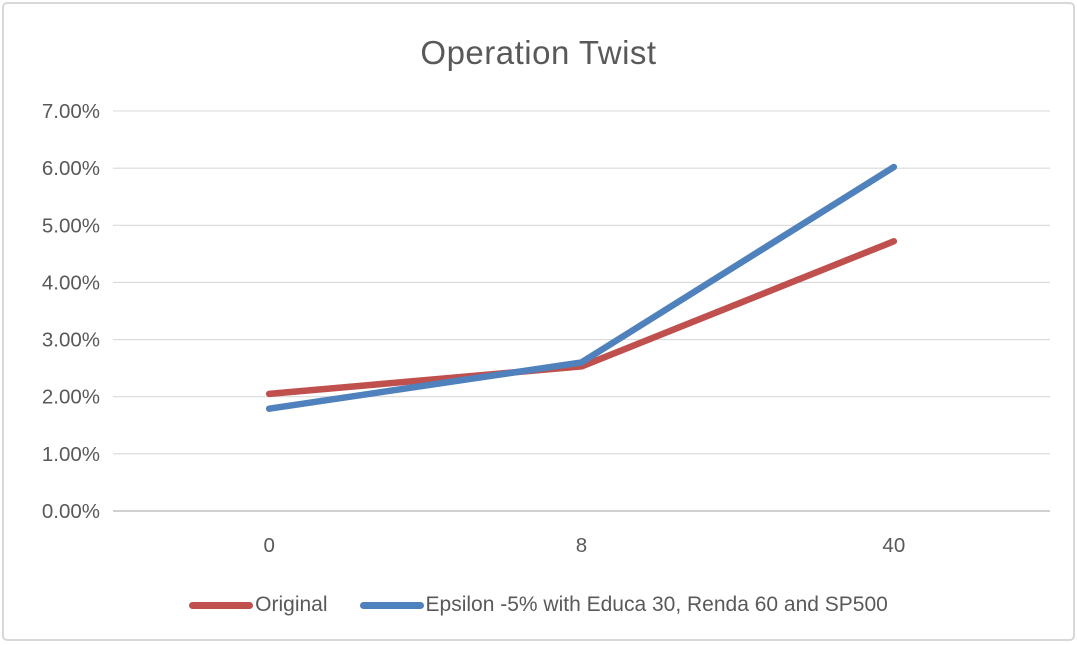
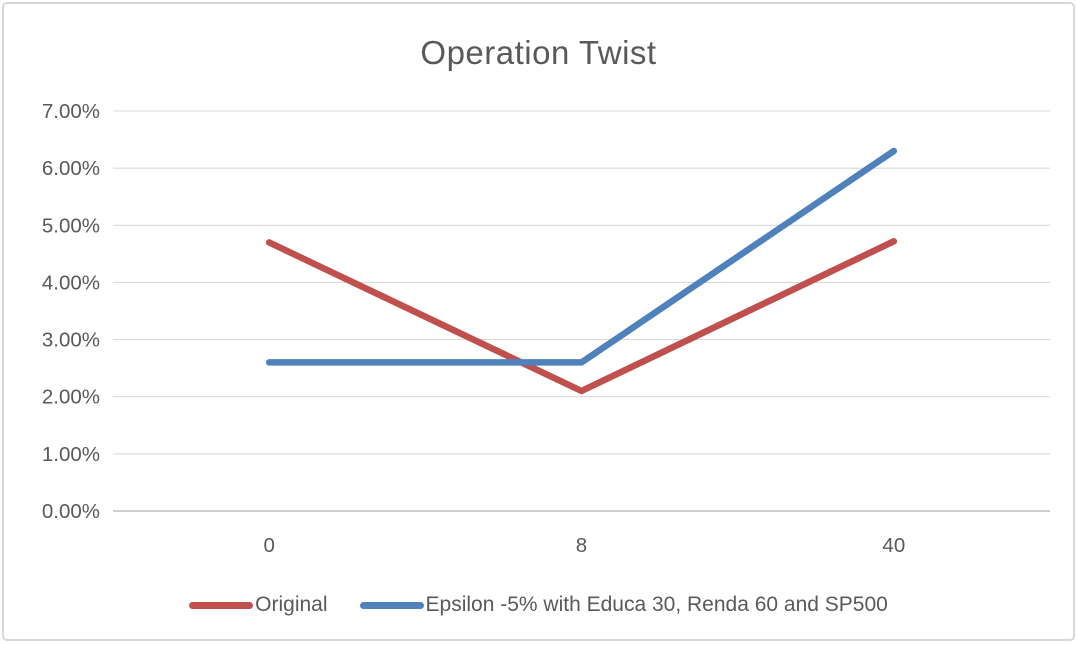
Original/0: 2.0% -> 4.7%
Epsilon -5% with Educa 30, Renda 60 and SP500/0: 1.8% -> 2.6%
Original/8: 2.5% -> 2.1%
Epsilon -5% with Educa 30, Renda 60 and SP500/40: 6.0% -> 6.3%
